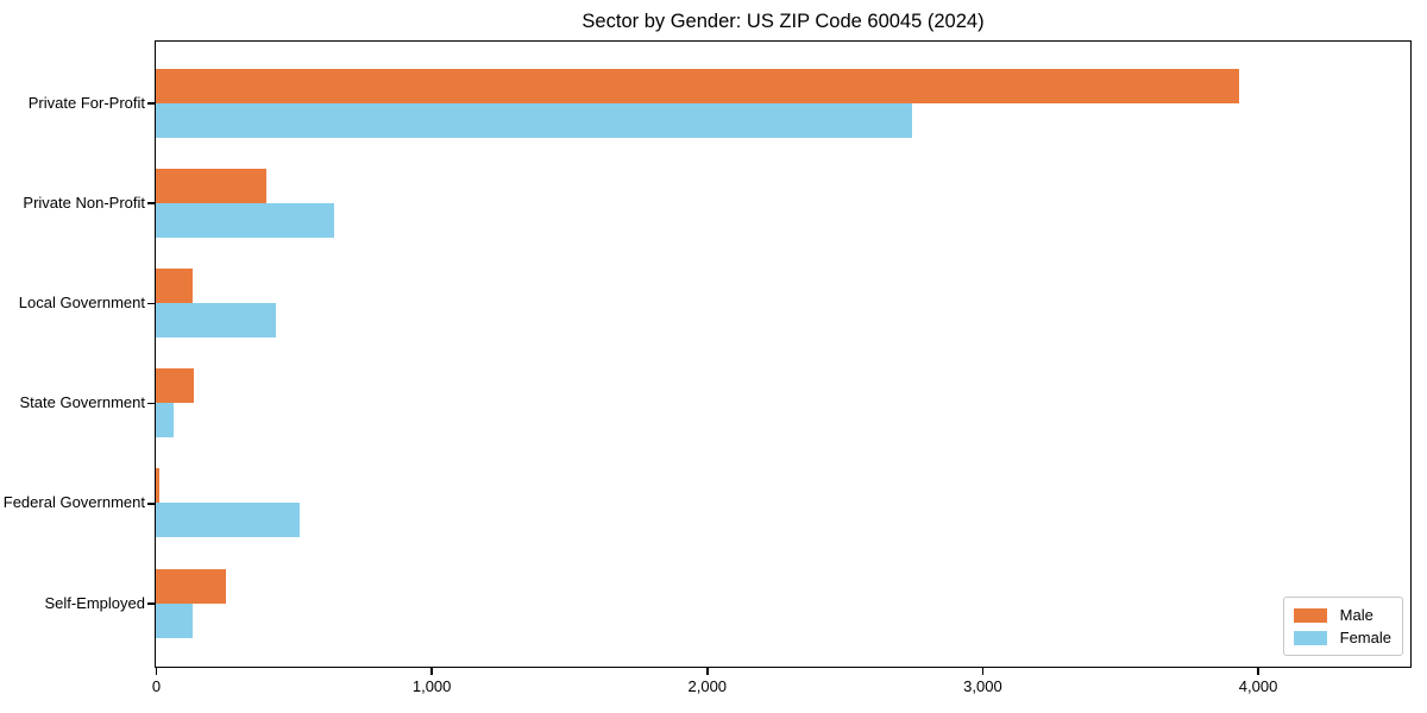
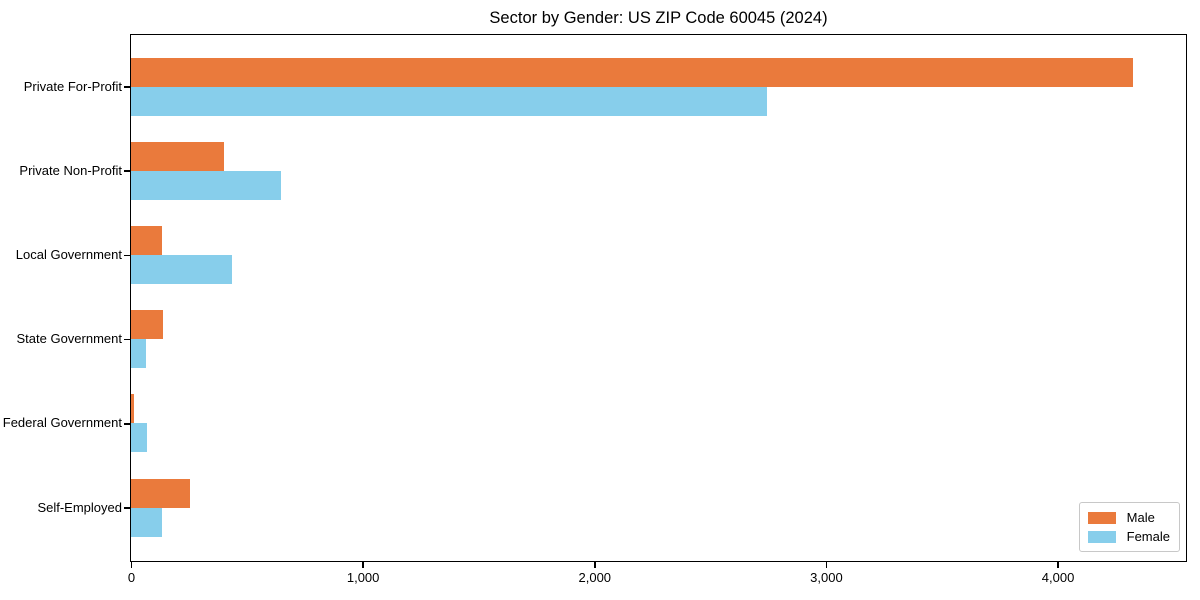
Male/Private For-Profit: 3930 -> 4320
Female/Federal Government: 520 -> 70
